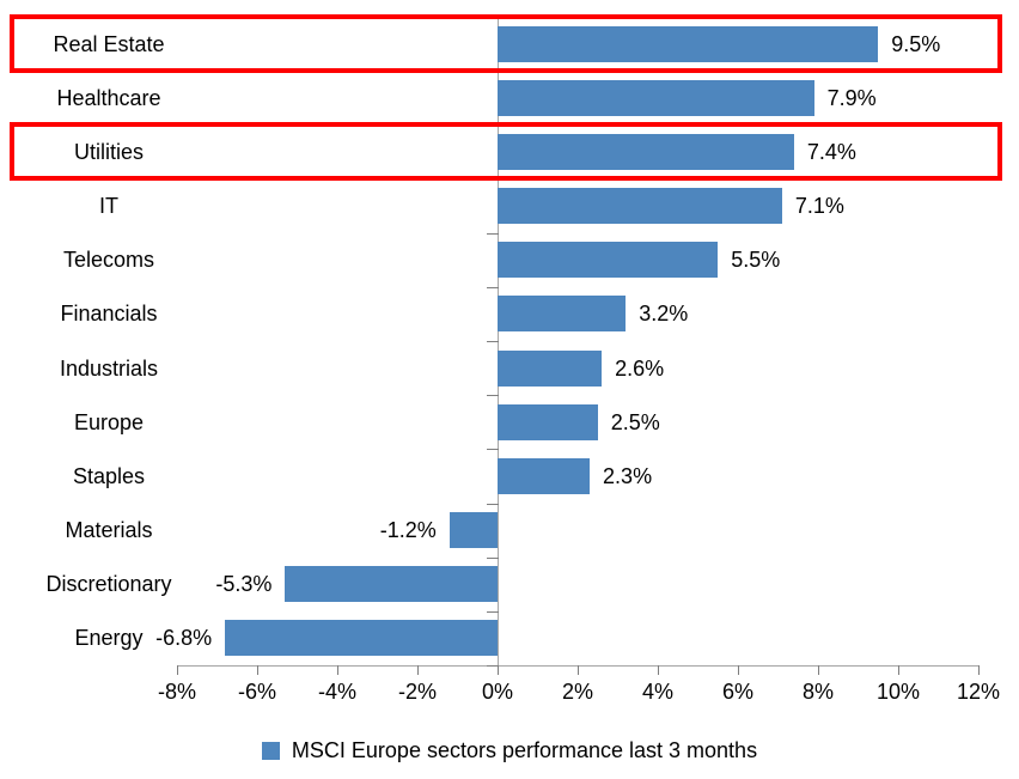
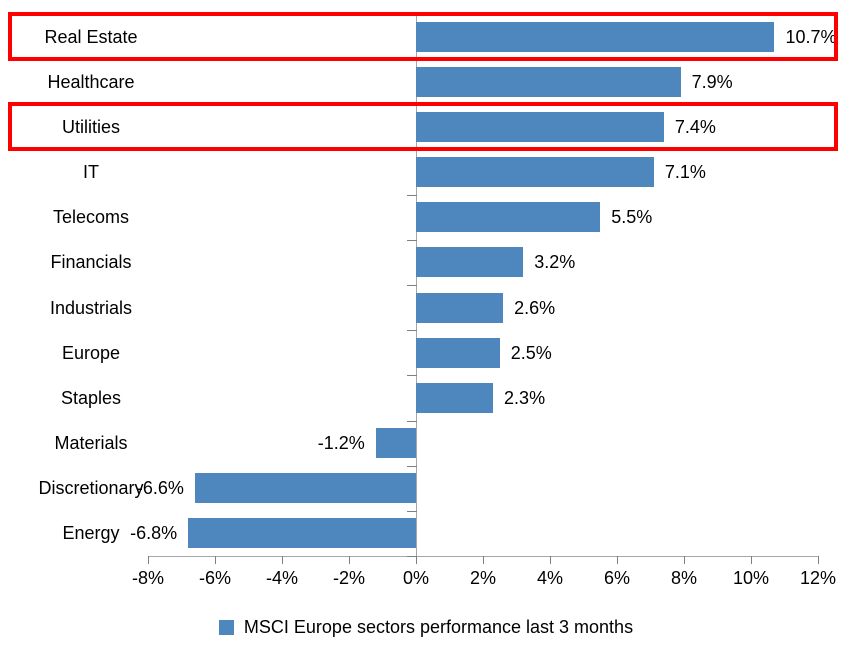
Real Estate: 9.5% -> 10.7%
Discretionary: -5.3% -> -6.6%
